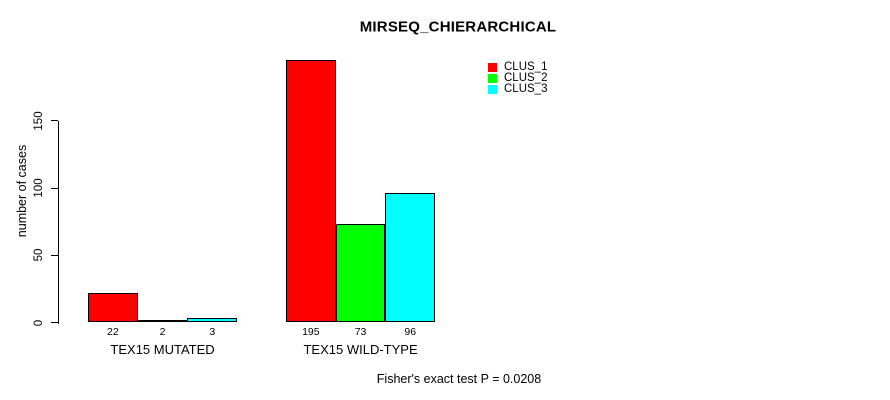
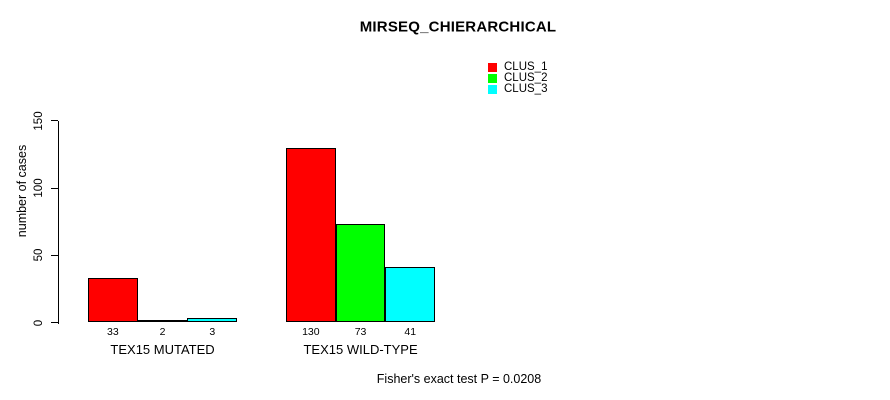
CLUS_1/TEX15 MUTATED: 22 -> 33
CLUS_1/TEX15 WILD-TYPE: 195 -> 130
CLUS_3/TEX15 WILD-TYPE: 96 -> 41
